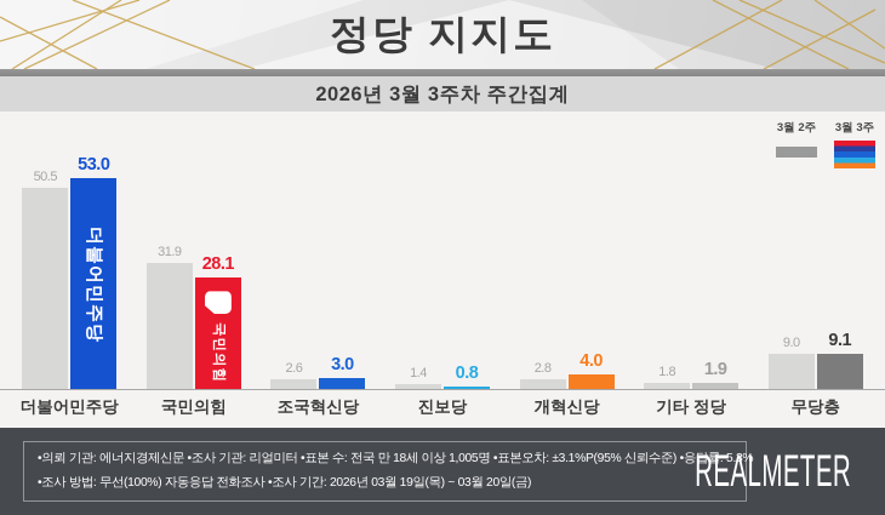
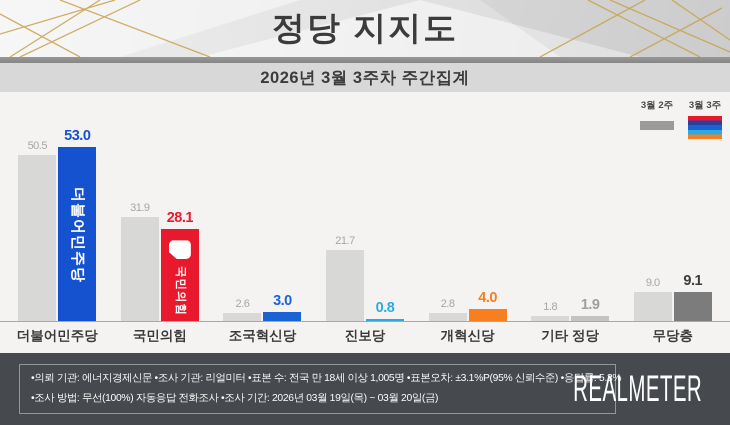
3월 2주/진보당: 1.4 -> 21.7
